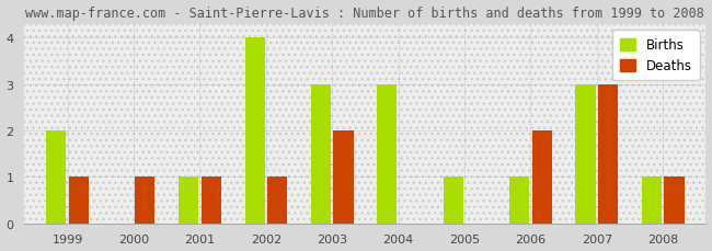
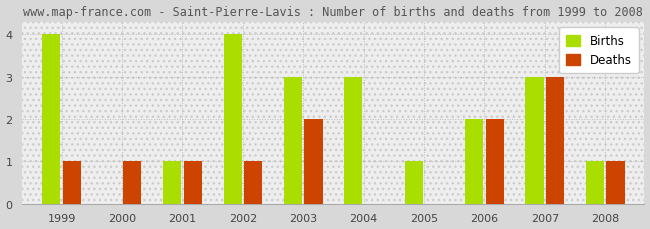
Births/1999: 2 -> 4
Births/2006: 1 -> 2
